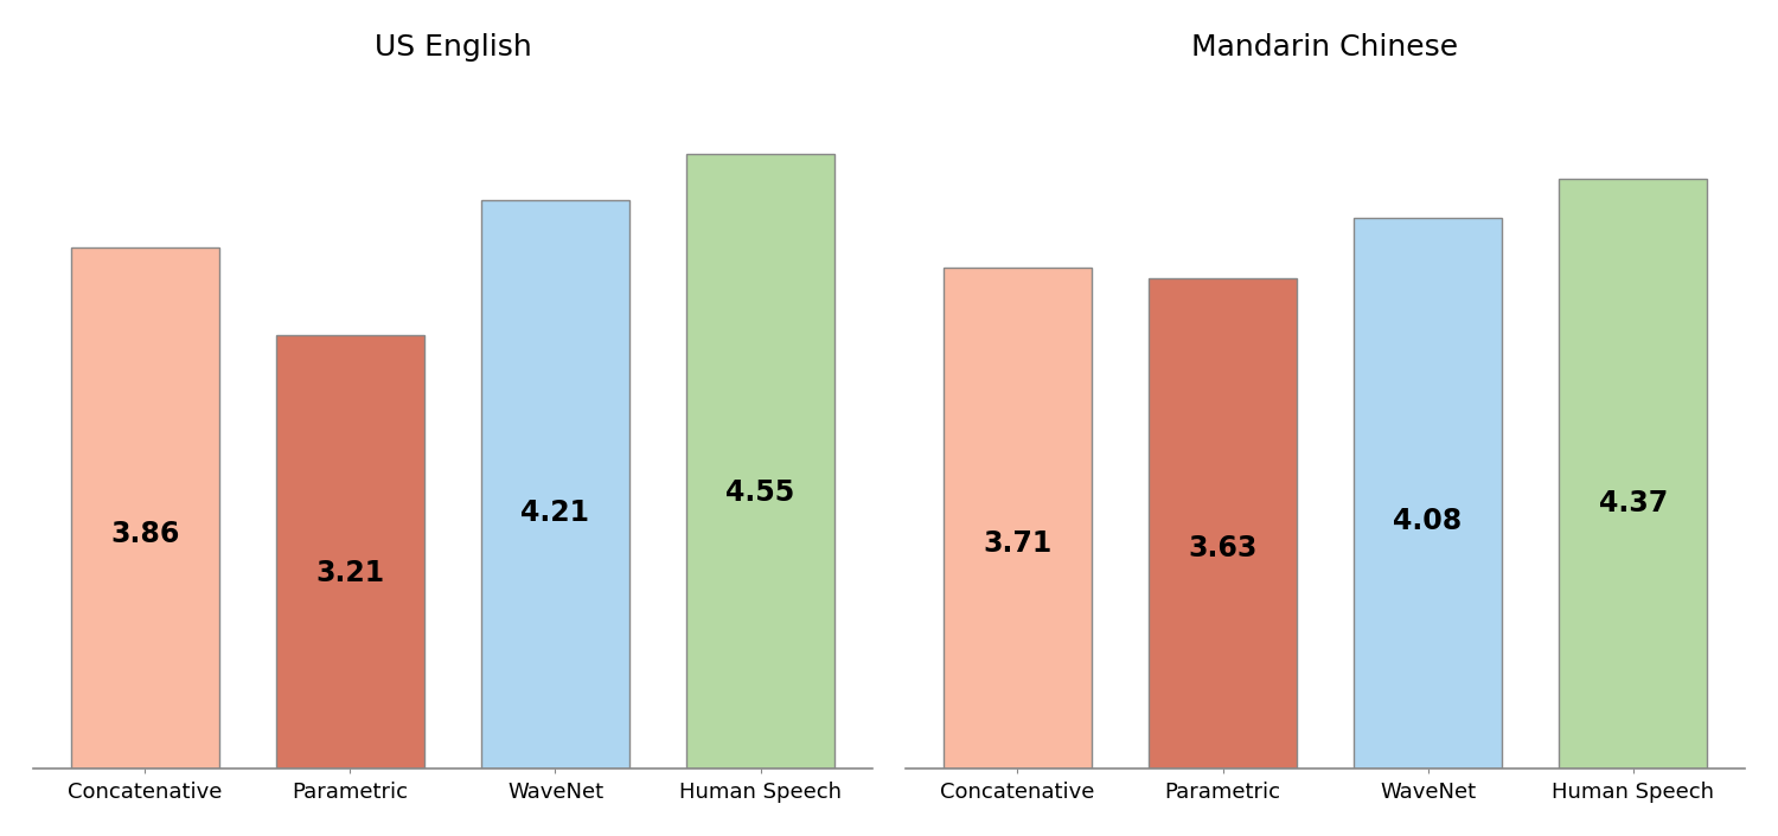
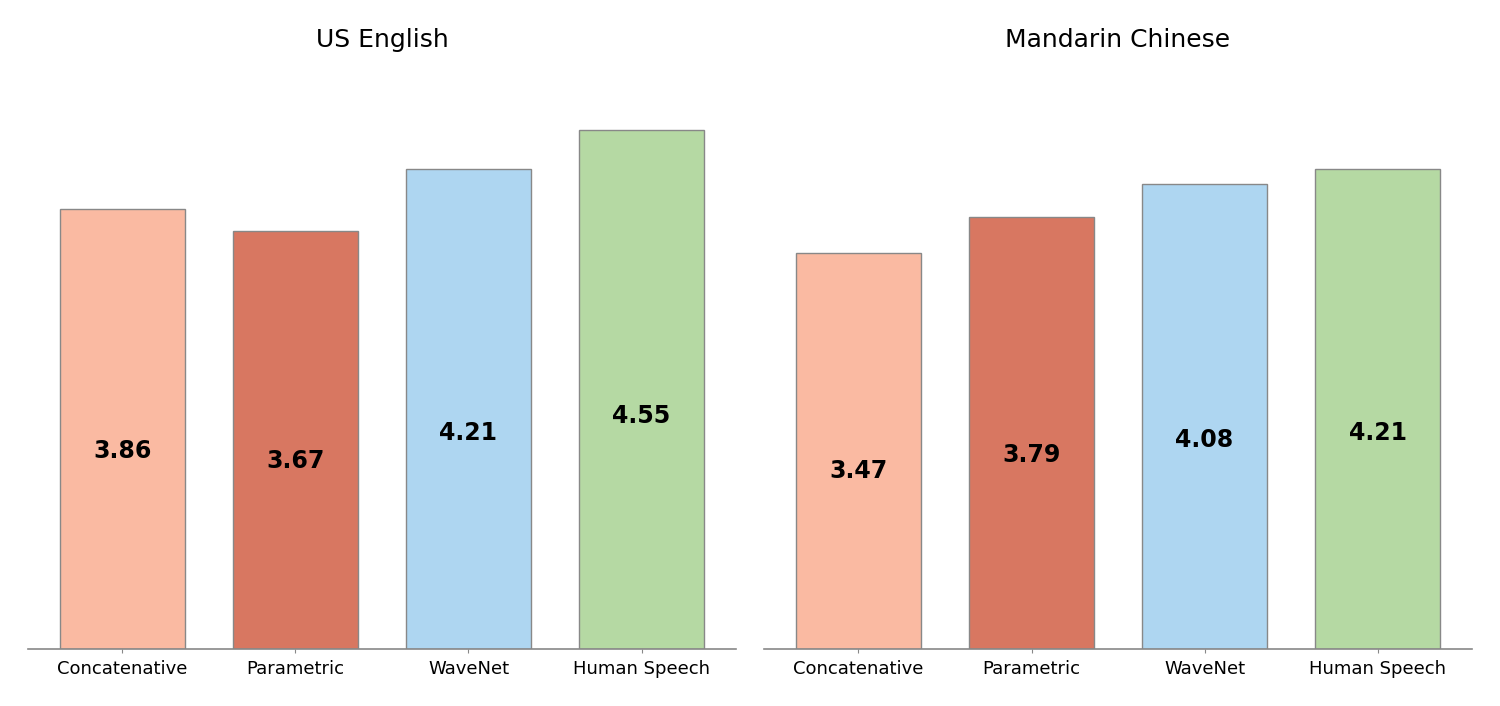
US English/Parametric: 3.21 -> 3.67
Mandarin Chinese/Concatenative: 3.71 -> 3.47
Mandarin Chinese/Parametric: 3.63 -> 3.79
Mandarin Chinese/Human Speech: 4.37 -> 4.21
